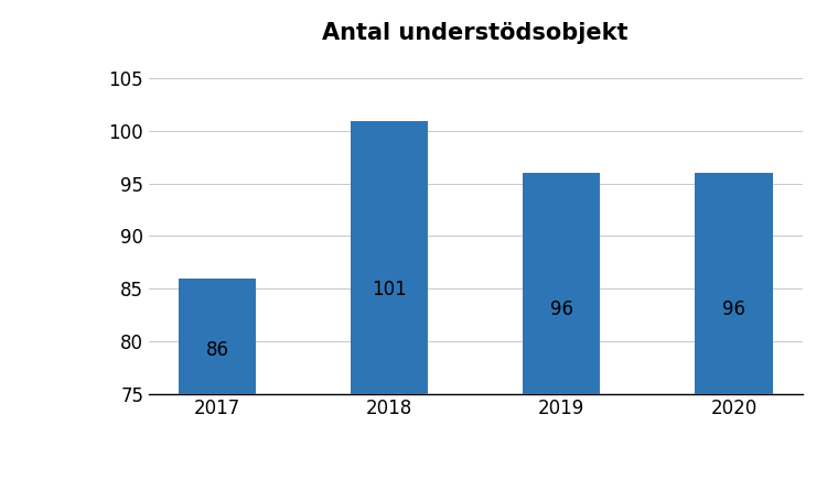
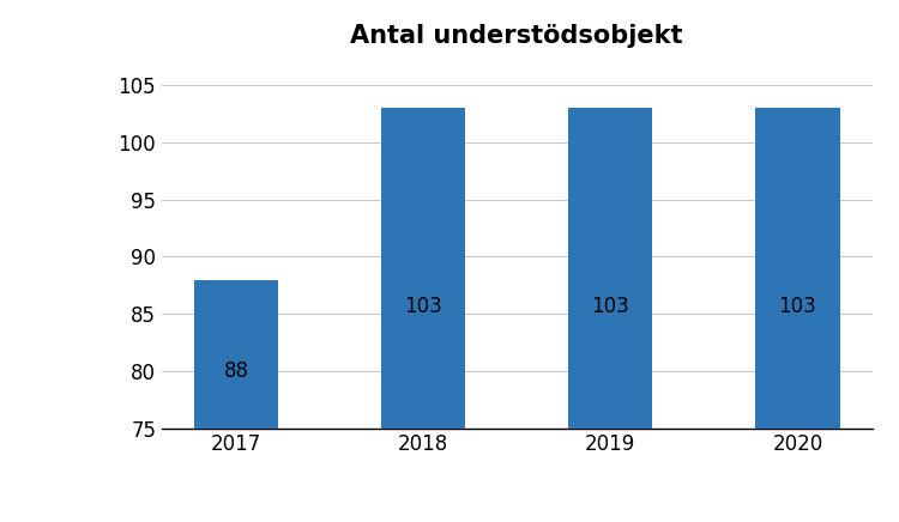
2017: 86 -> 88
2018: 101 -> 103
2019: 96 -> 103
2020: 96 -> 103
